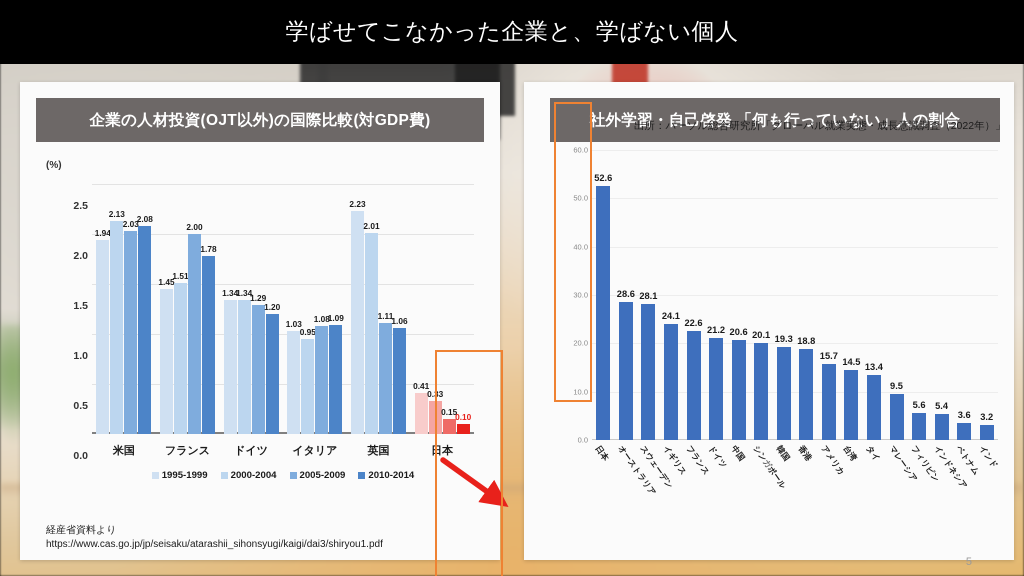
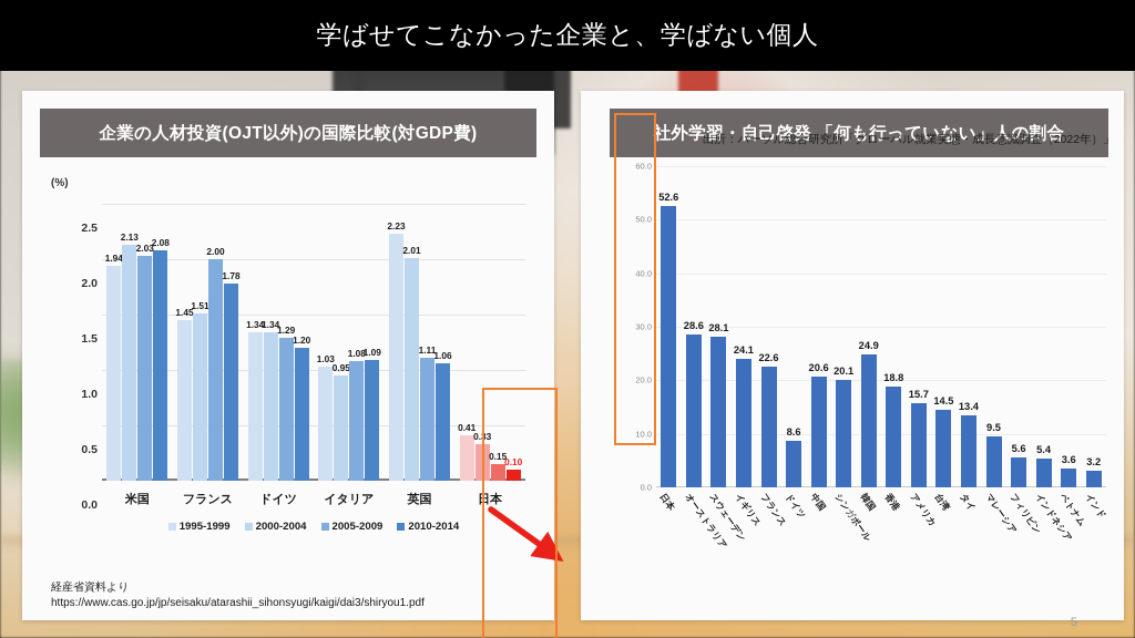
社外学習・自己啓発 「何も行っていない」人の割合/ドイツ: 21.2 -> 8.6
社外学習・自己啓発 「何も行っていない」人の割合/韓国: 19.3 -> 24.9
